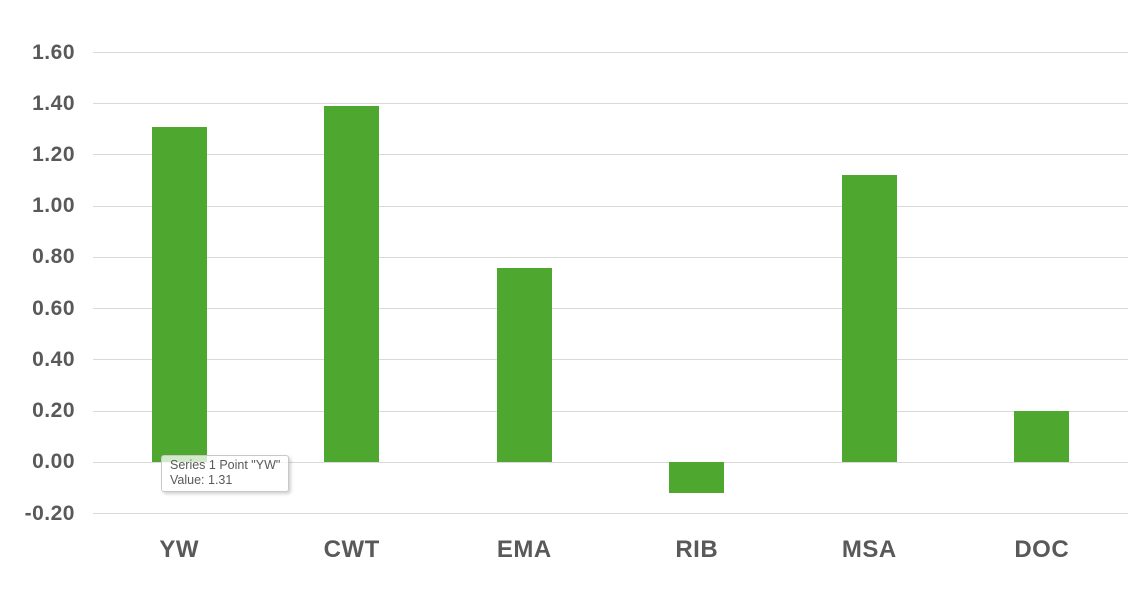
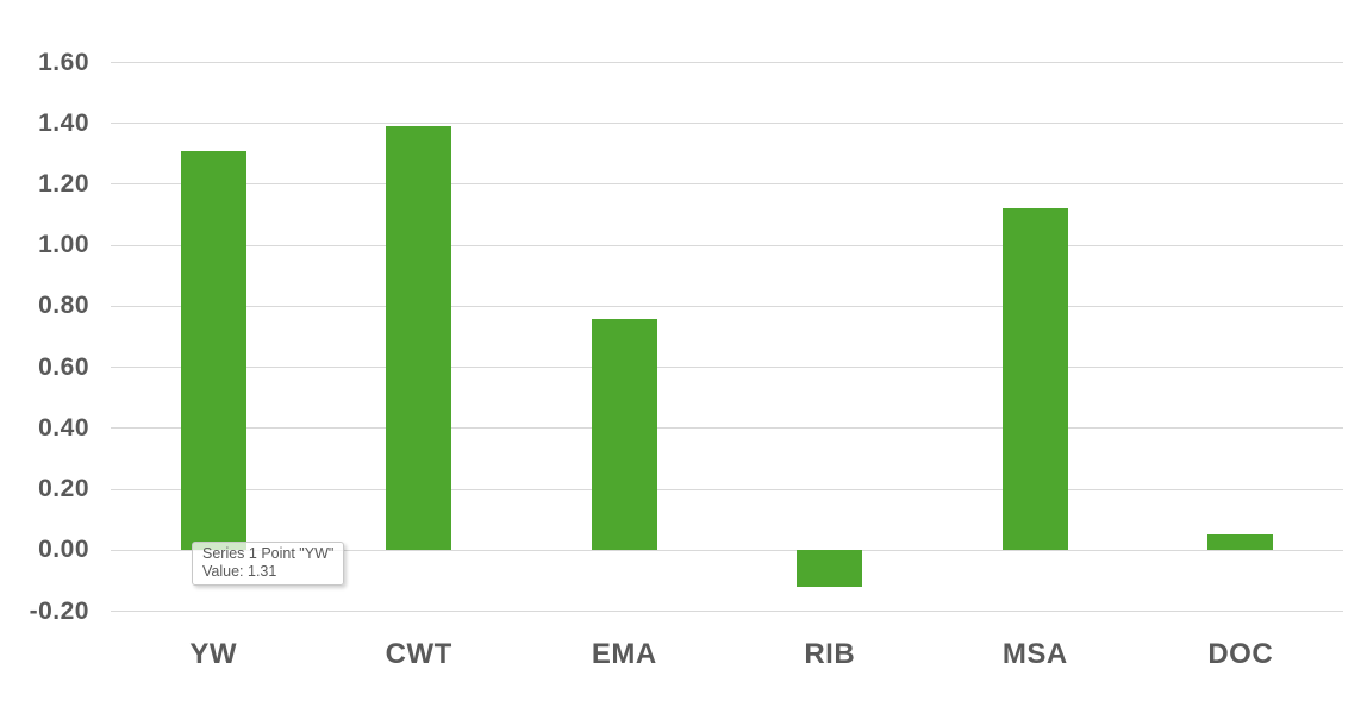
DOC: 0.20 -> 0.05
